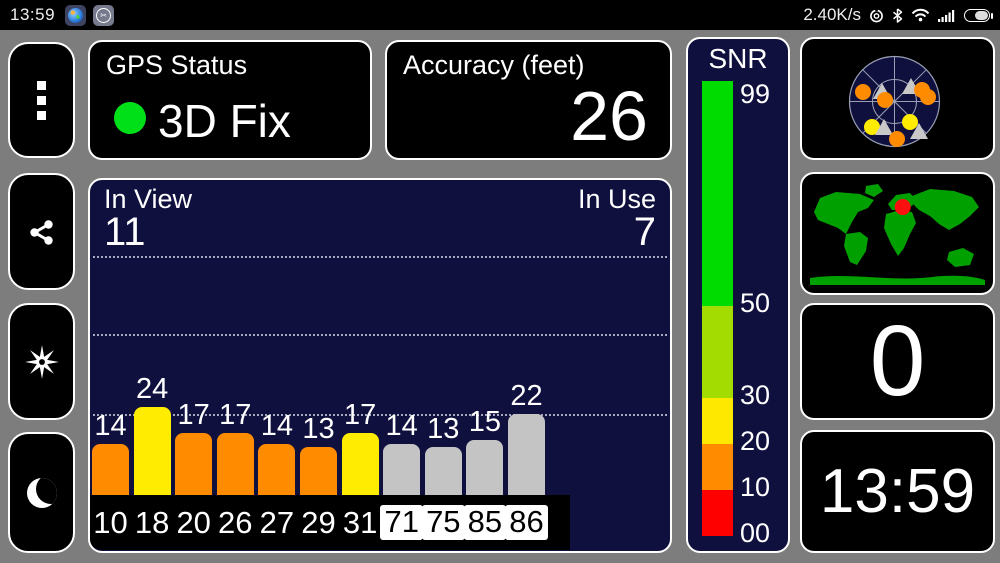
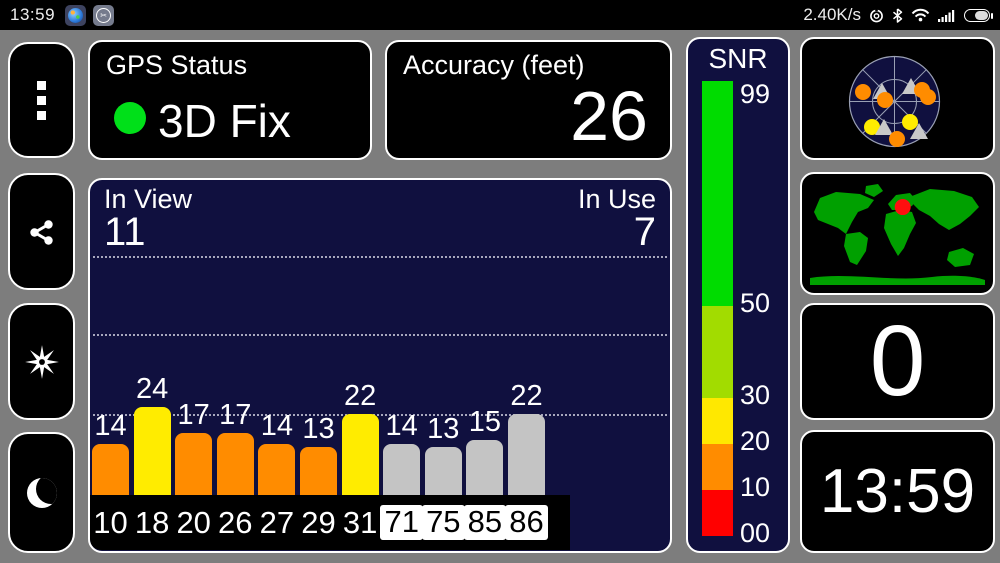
31: 17 -> 22
